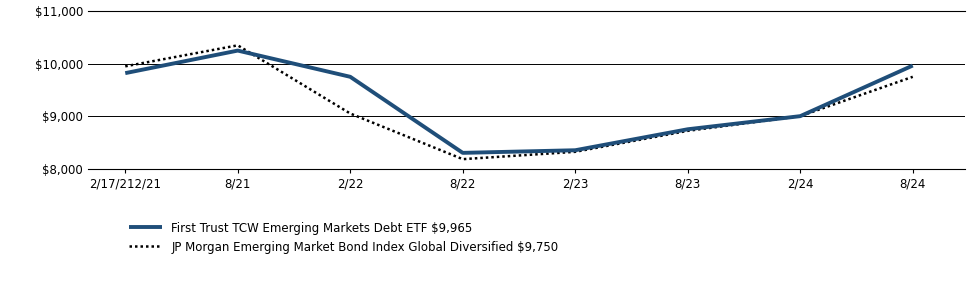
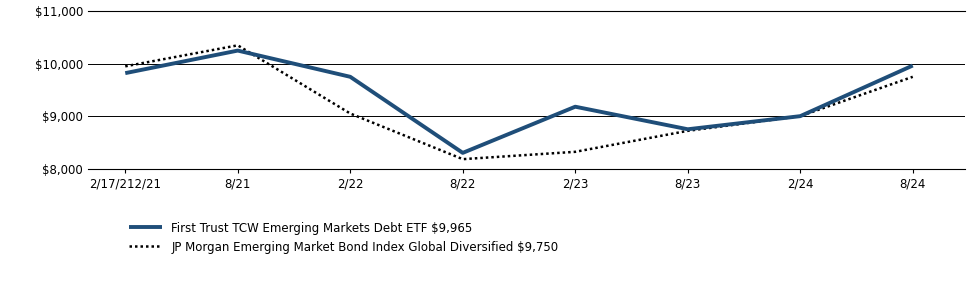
First Trust TCW Emerging Markets Debt ETF $9,965/2/23: $8,350 -> $9,180
